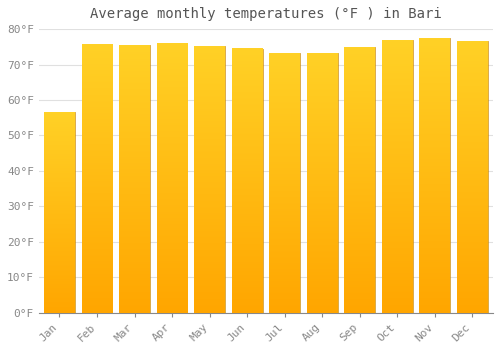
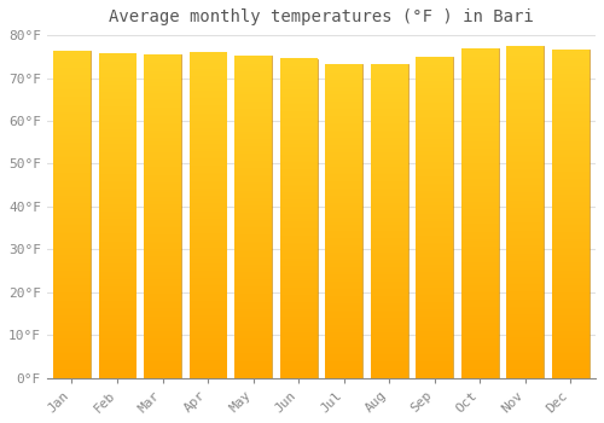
Jan: 56.5°F -> 76.3°F
